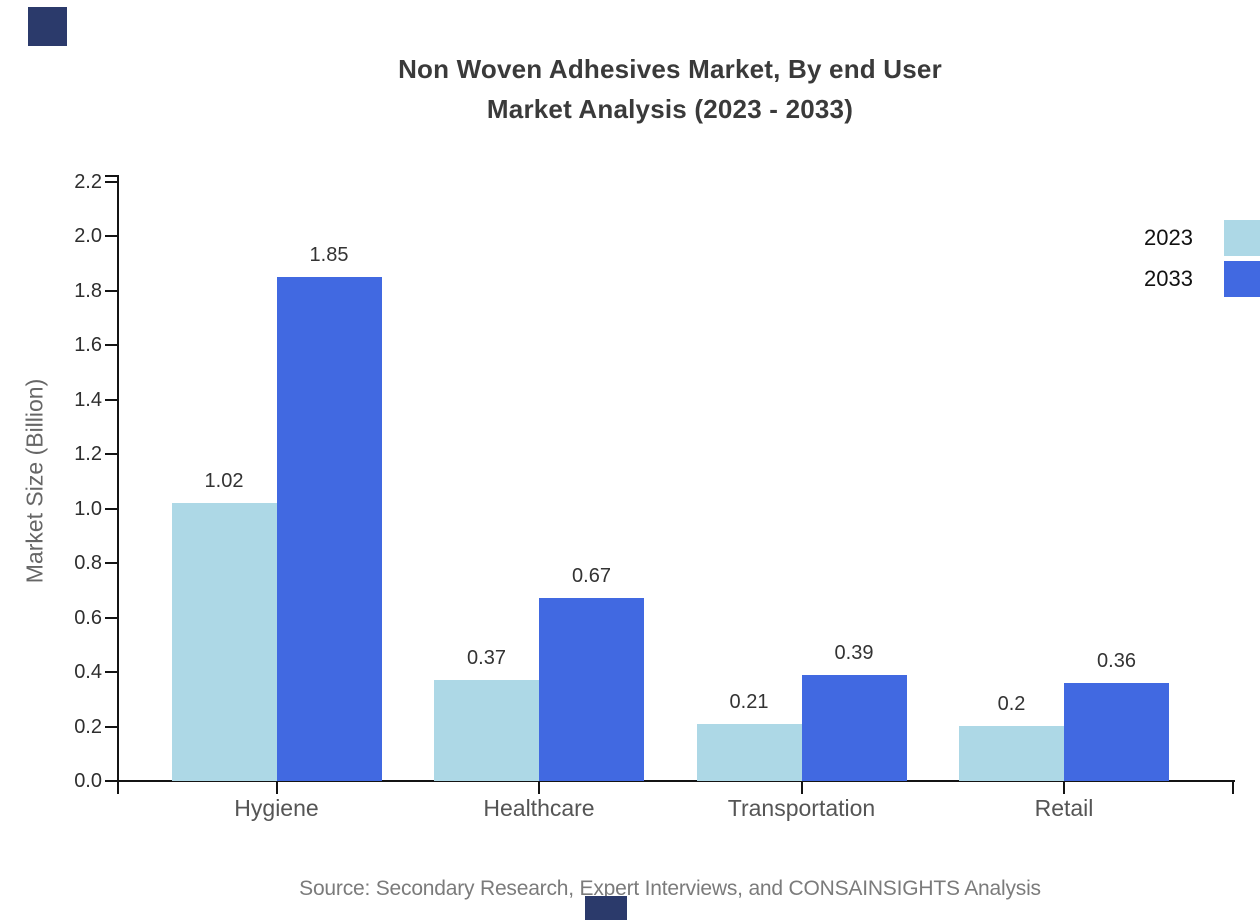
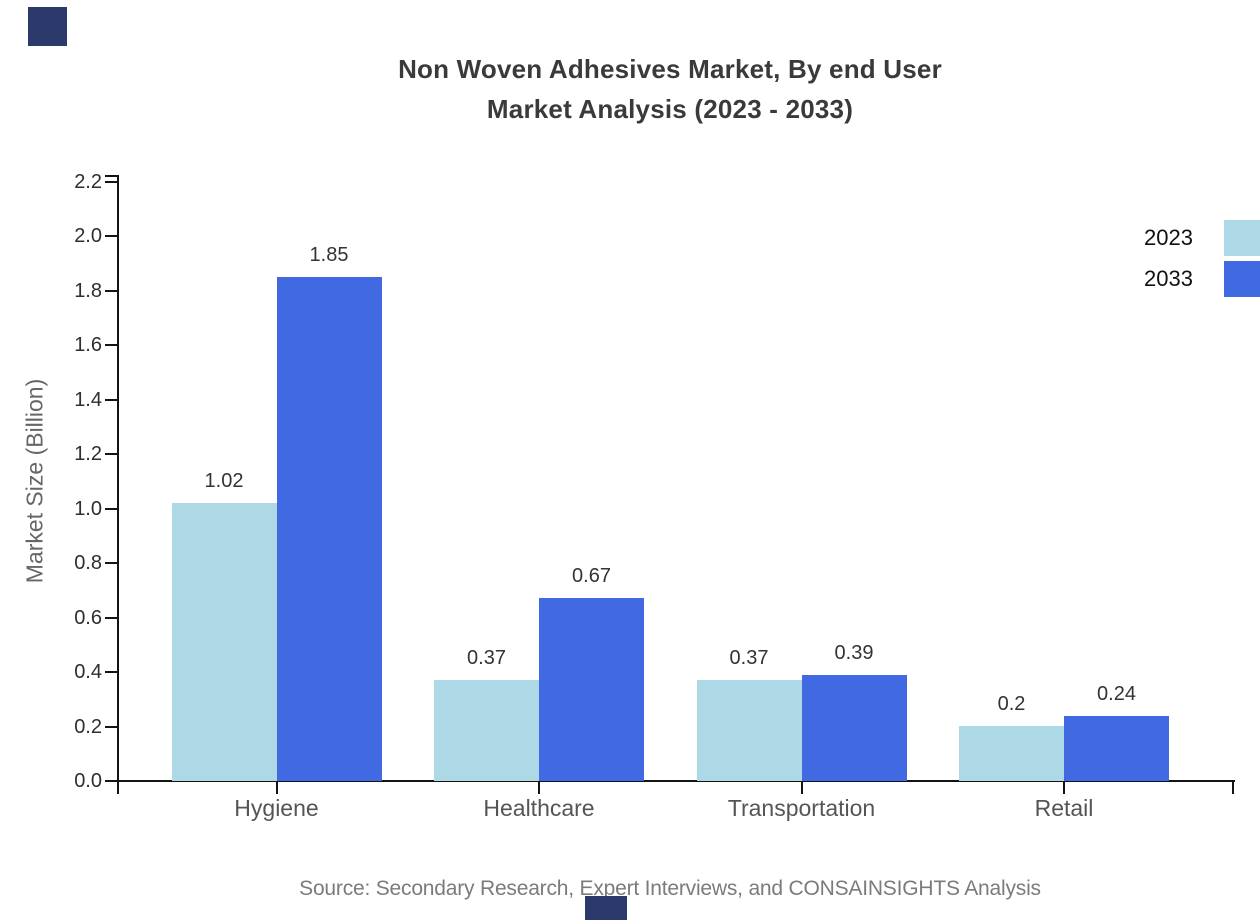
2023/Transportation: 0.21 -> 0.37
2033/Retail: 0.36 -> 0.24
